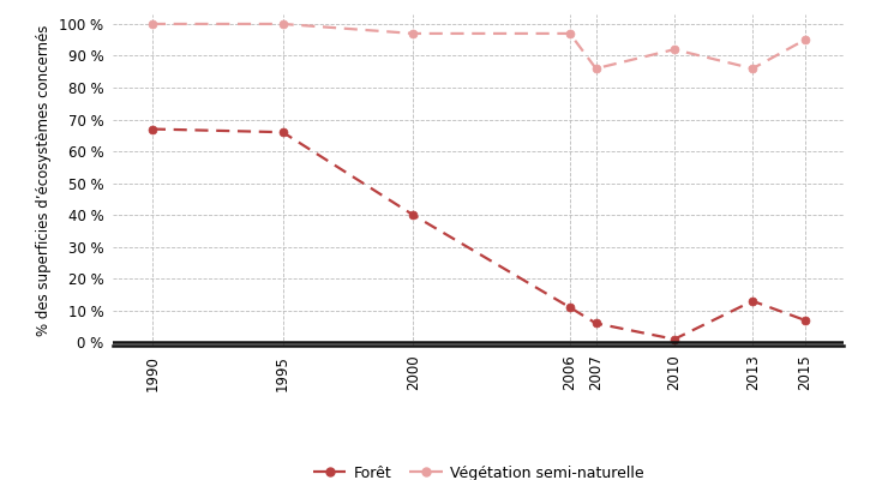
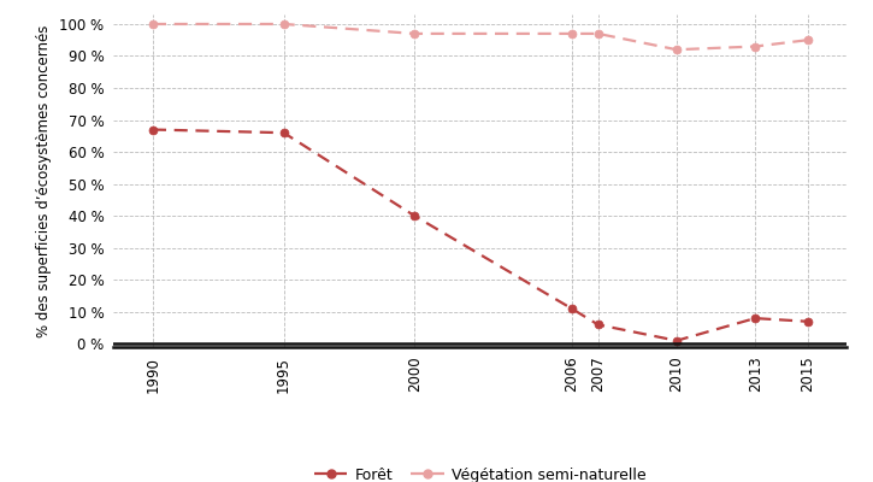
Végétation semi-naturelle/2007: 86 % -> 97 %
Forêt/2013: 13 % -> 8 %
Végétation semi-naturelle/2013: 86 % -> 93 %
